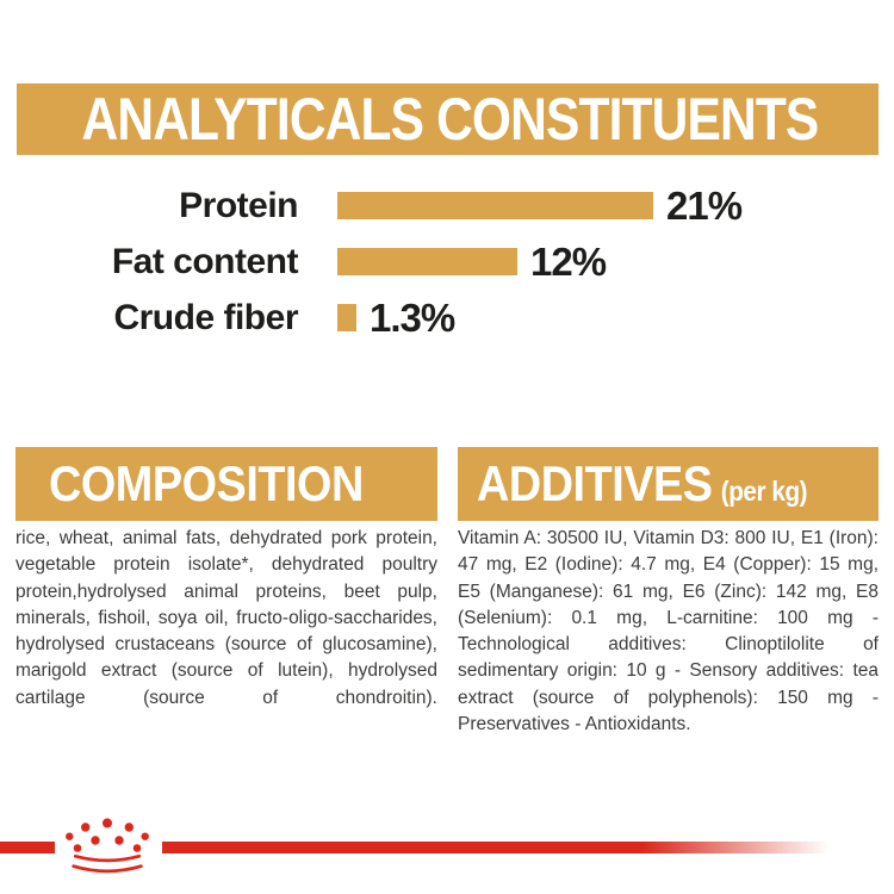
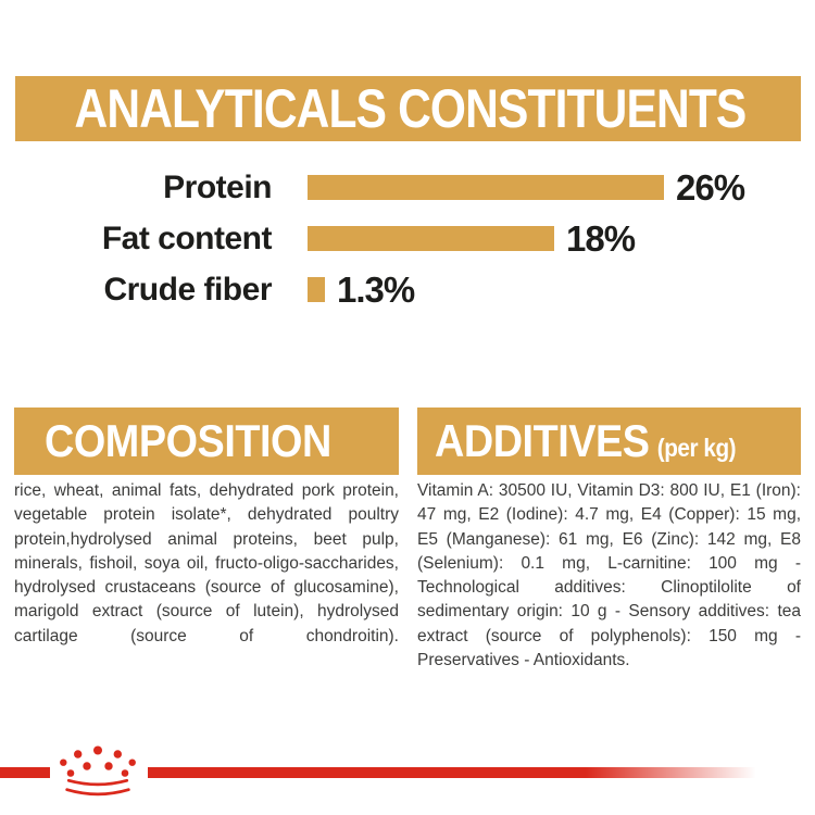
Protein: 21% -> 26%
Fat content: 12% -> 18%
